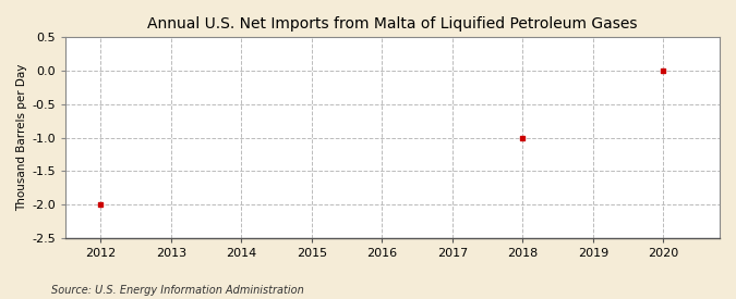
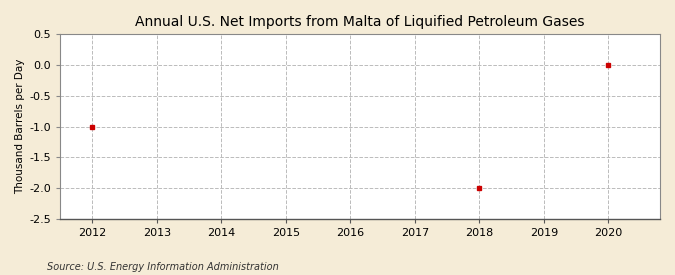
2012: -2 -> -1
2018: -1 -> -2
